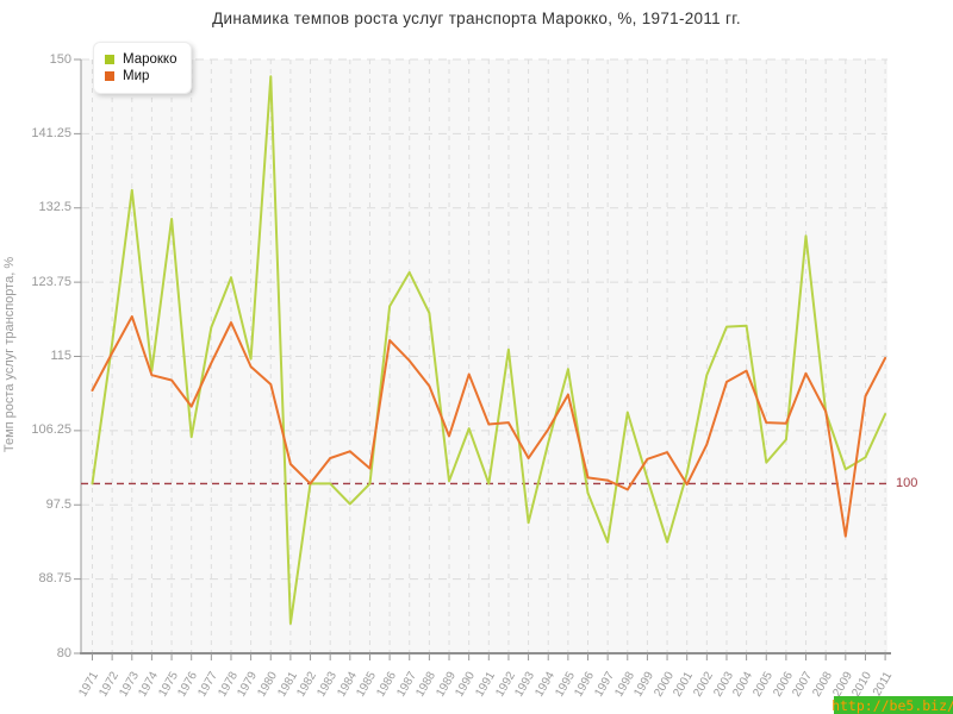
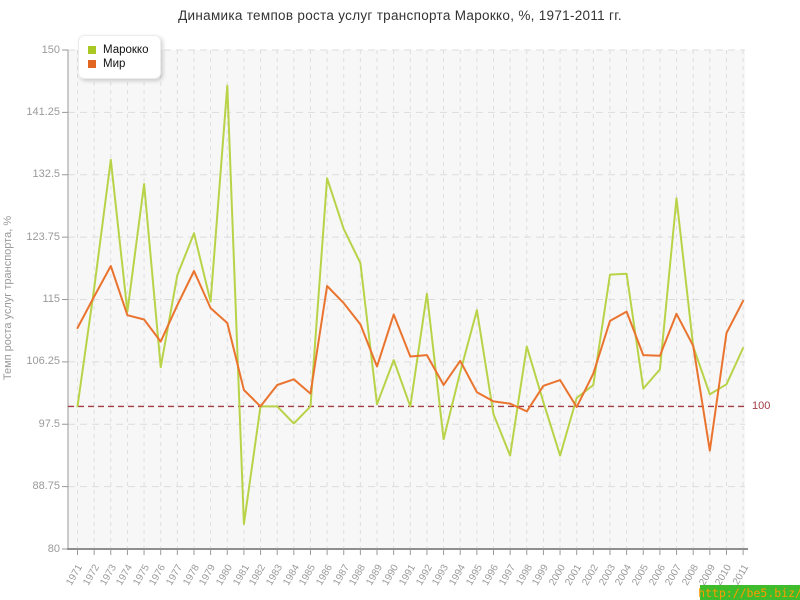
Марокко/1980: 148 -> 145
Марокко/1986: 121 -> 132
Мир/1995: 110 -> 102
Марокко/2002: 113 -> 103
